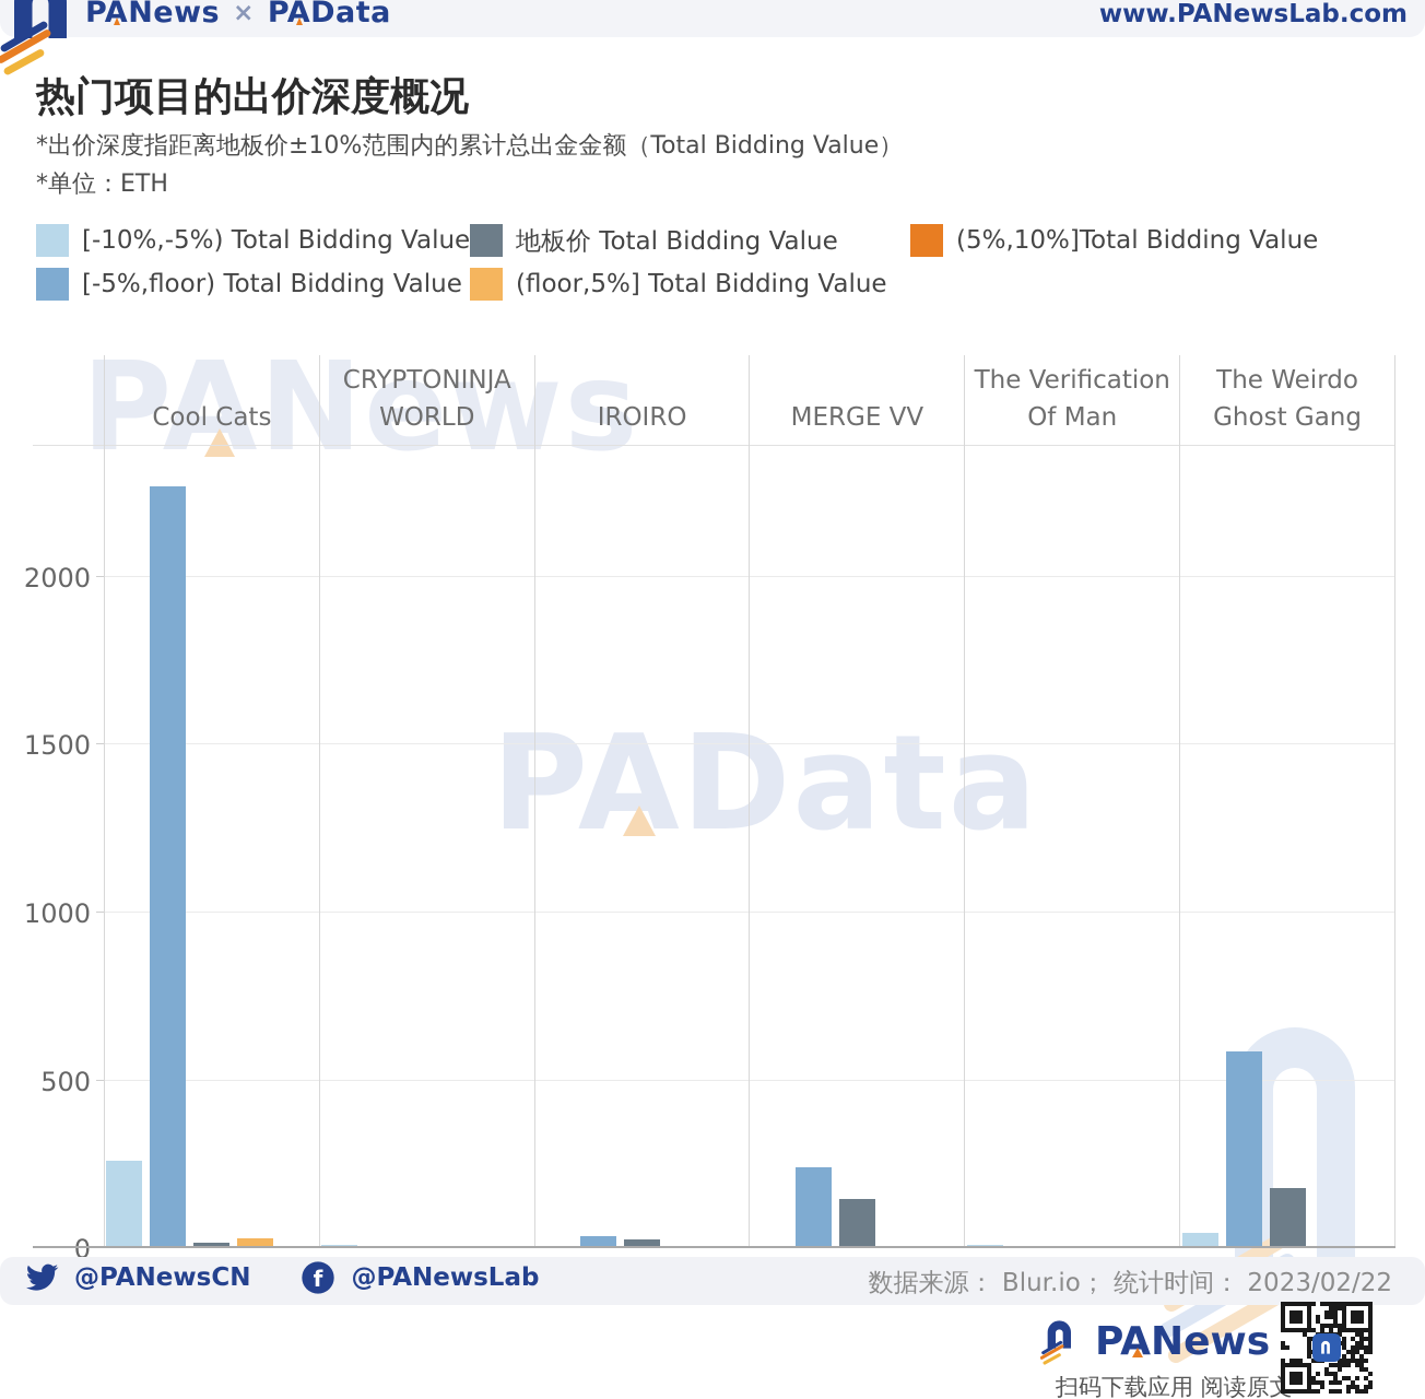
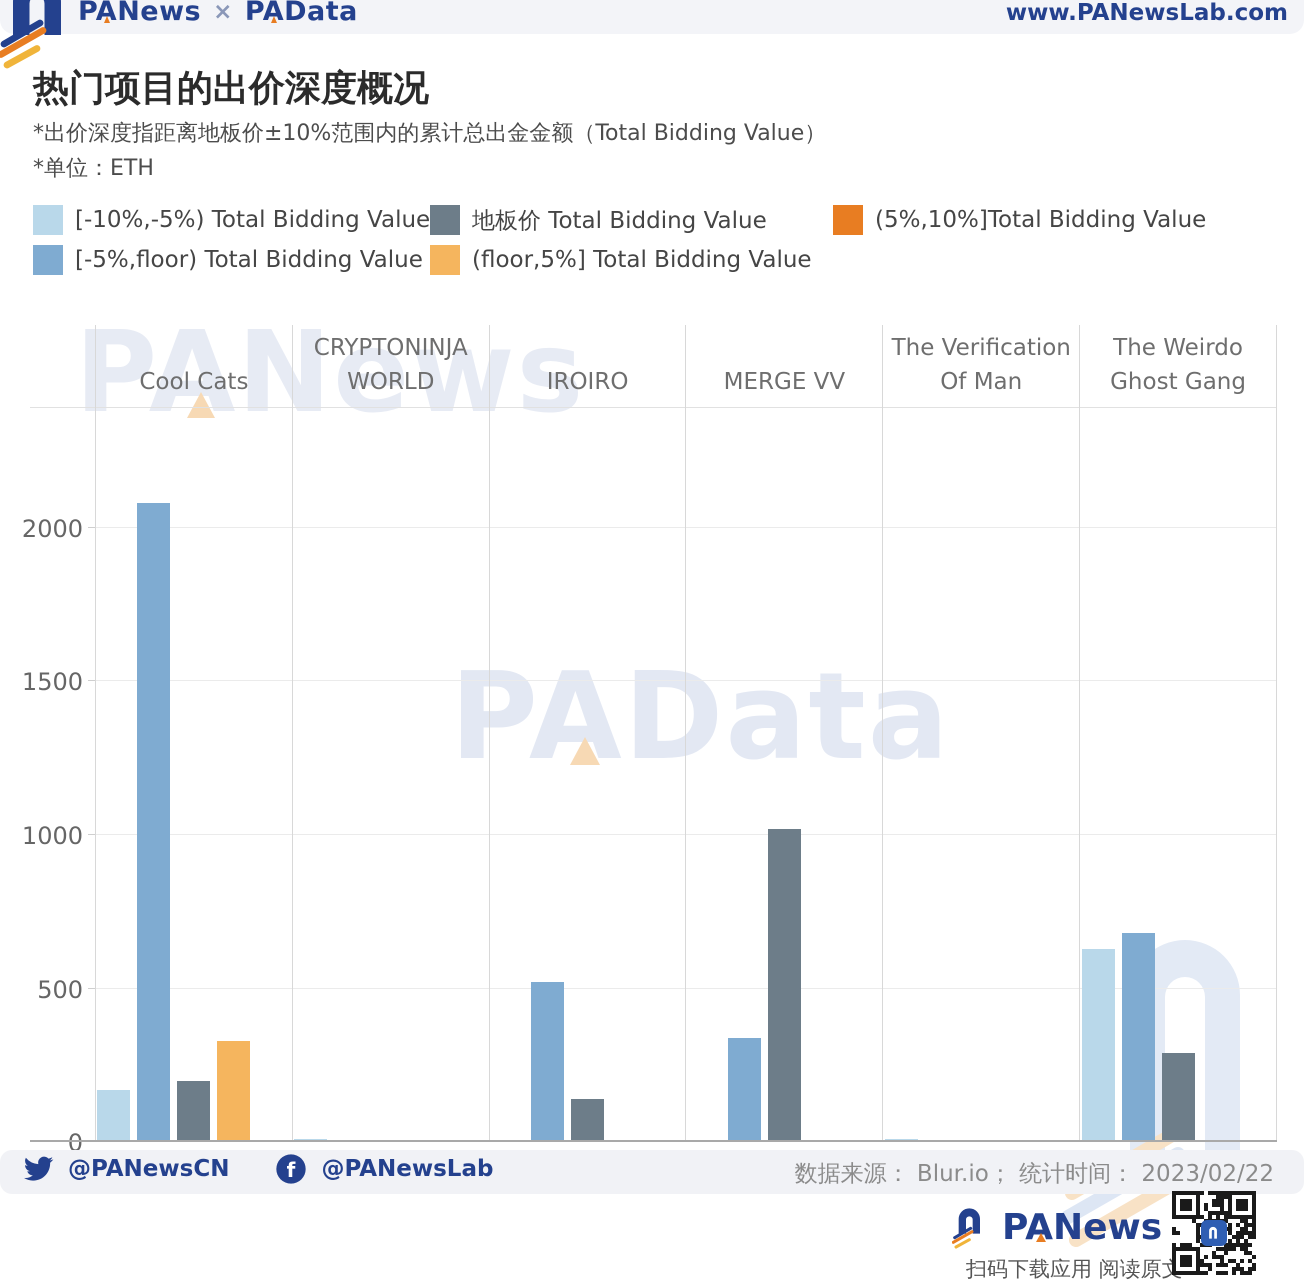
[-10%,-5%) Total Bidding Value/Cool Cats: 260 -> 170
[-5%,floor) Total Bidding Value/Cool Cats: 2270 -> 2080
地板价 Total Bidding Value/Cool Cats: 20 -> 200
(floor,5%] Total Bidding Value/Cool Cats: 30 -> 330
[-5%,floor) Total Bidding Value/IROIRO: 40 -> 520
地板价 Total Bidding Value/IROIRO: 20 -> 140
[-5%,floor) Total Bidding Value/MERGE VV: 240 -> 340
地板价 Total Bidding Value/MERGE VV: 140 -> 1020
[-10%,-5%) Total Bidding Value/The Weirdo Ghost Gang: 40 -> 630
[-5%,floor) Total Bidding Value/The Weirdo Ghost Gang: 580 -> 680
地板价 Total Bidding Value/The Weirdo Ghost Gang: 180 -> 290
